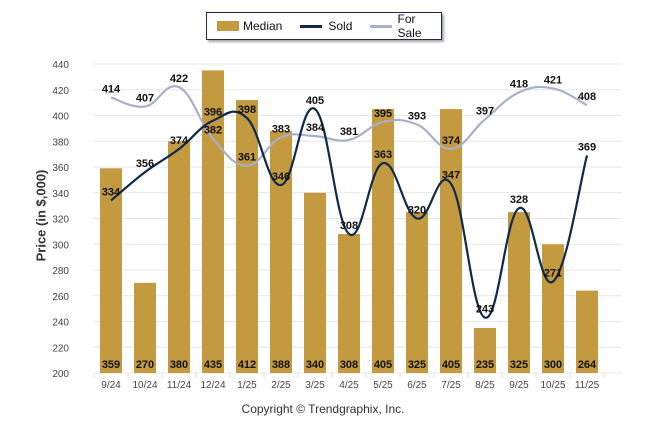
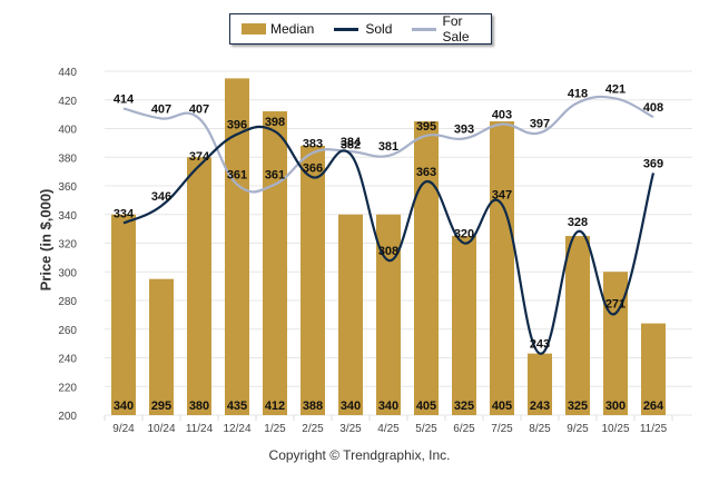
Median/9/24: 359 -> 340
Median/10/24: 270 -> 295
Sold/10/24: 356 -> 346
For Sale/11/24: 422 -> 407
For Sale/12/24: 382 -> 361
Sold/2/25: 346 -> 366
Sold/3/25: 405 -> 382
Median/4/25: 308 -> 340
For Sale/7/25: 374 -> 403
Median/8/25: 235 -> 243
